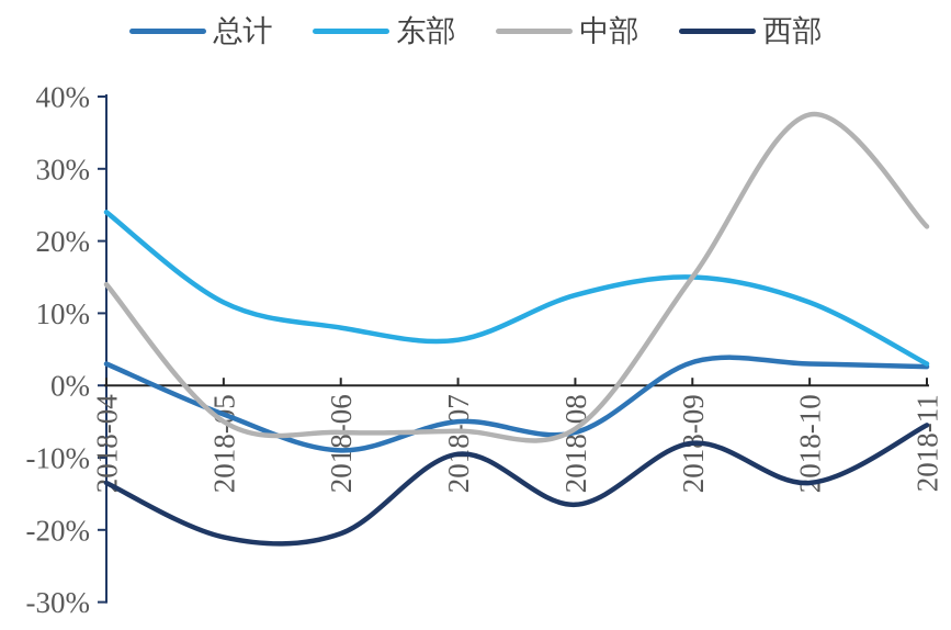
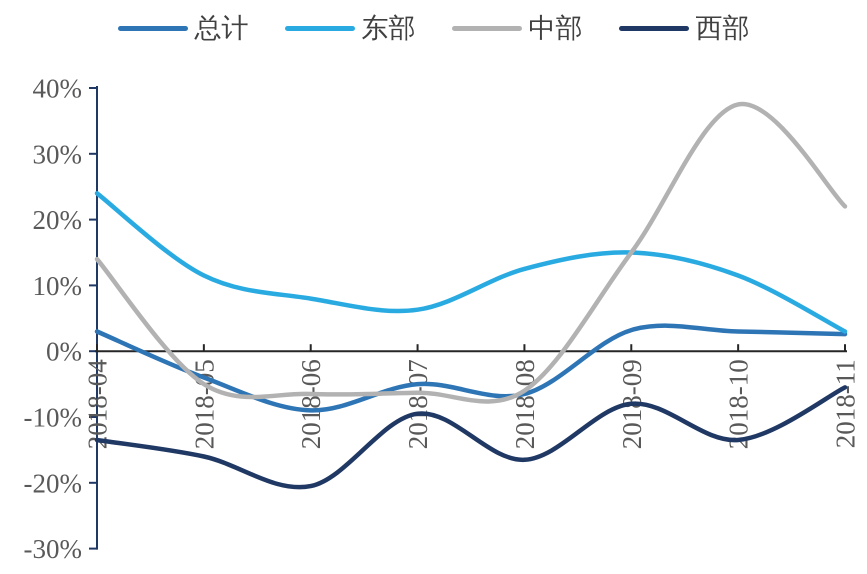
西部/2018-05: -21% -> -16%
